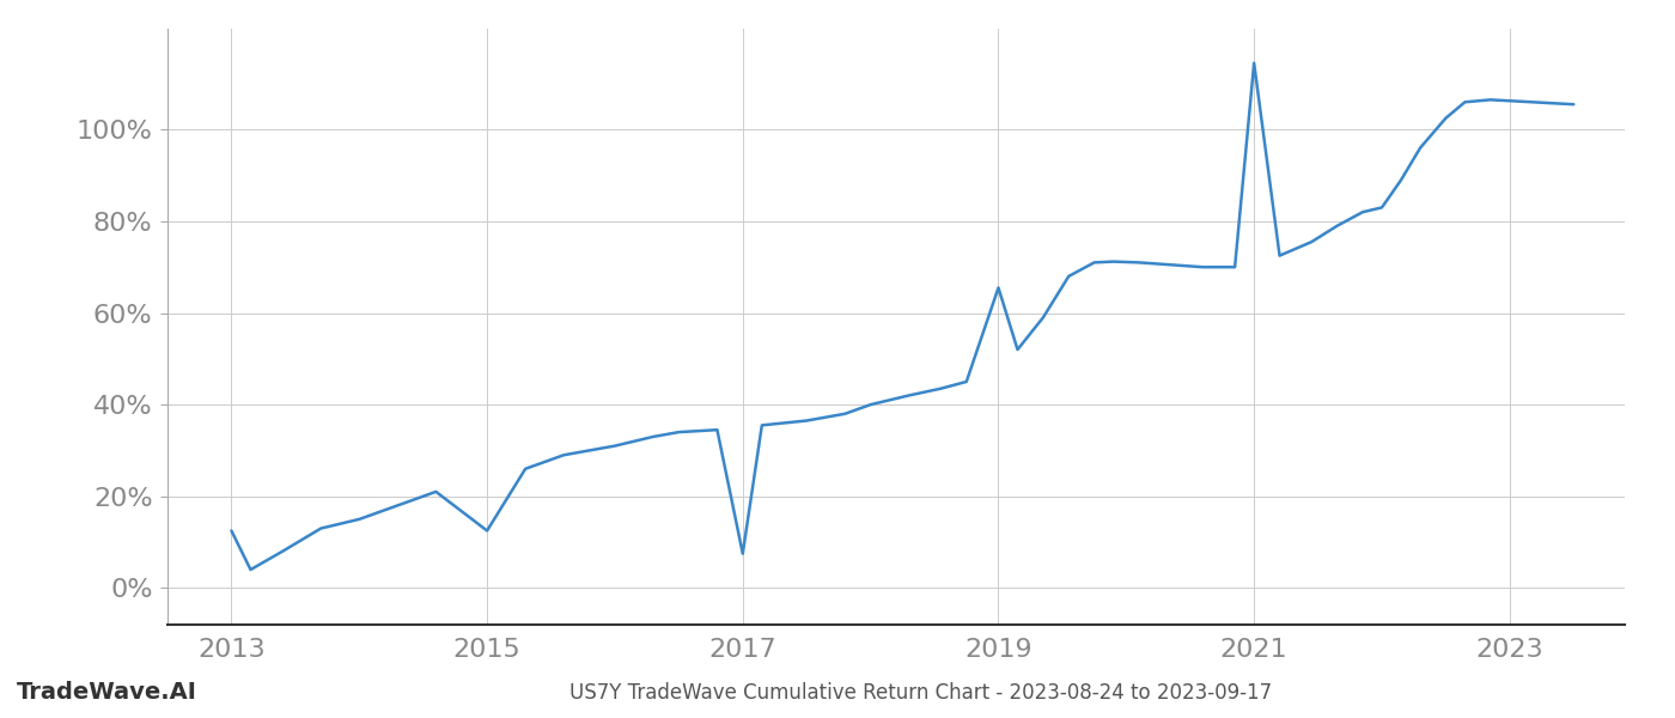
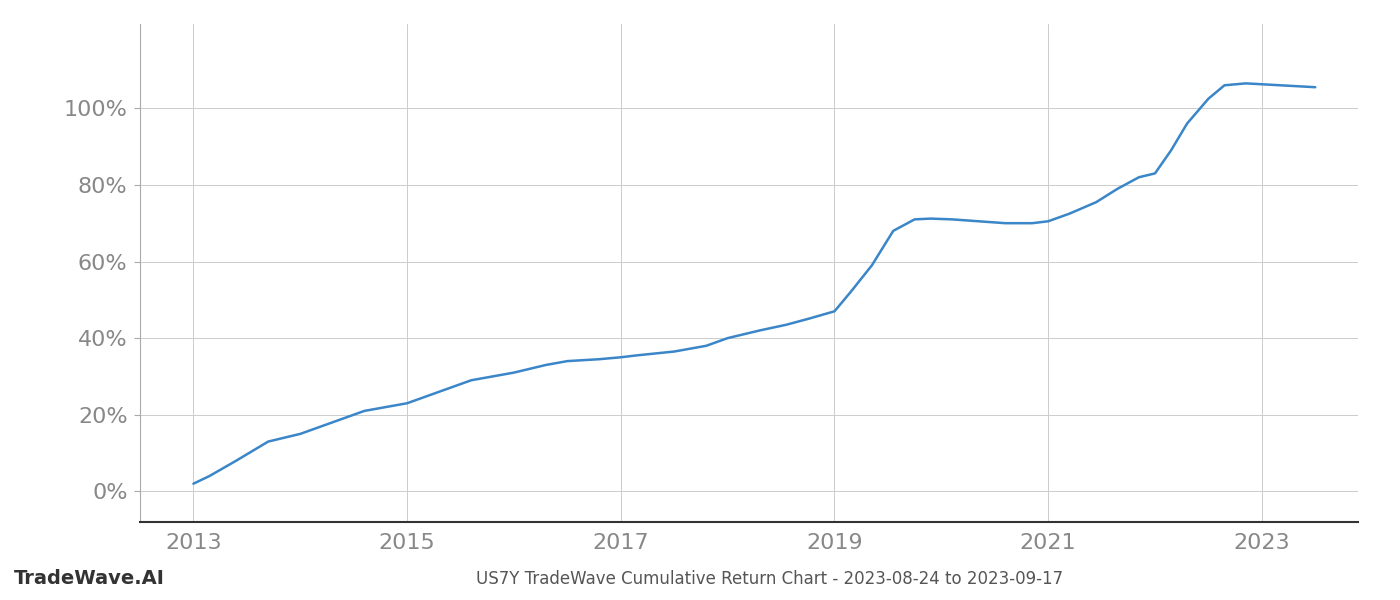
2013: 12.5% -> 2.0%
2015: 12.5% -> 23.0%
2017: 7.5% -> 35.0%
2019: 65.5% -> 47.0%
2021: 114.5% -> 70.5%
